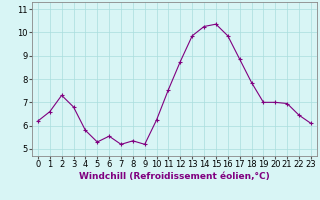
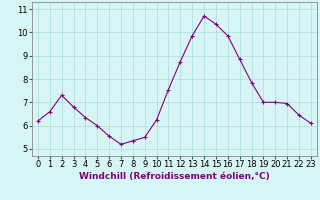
4: 5.80 -> 6.35
5: 5.30 -> 6.00
9: 5.20 -> 5.50
14: 10.25 -> 10.70
